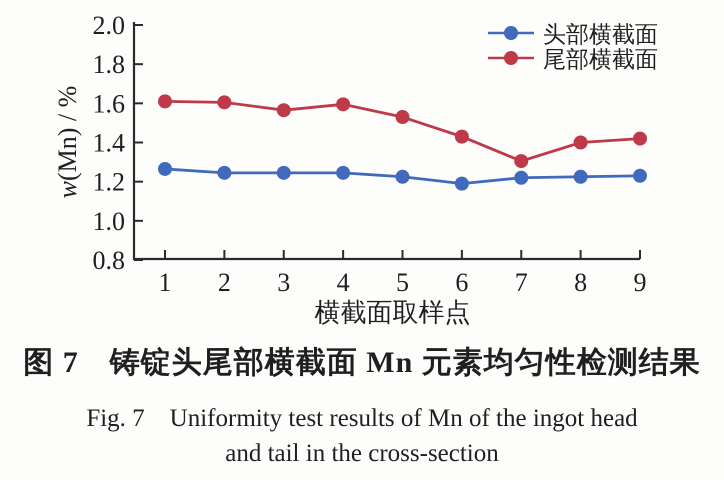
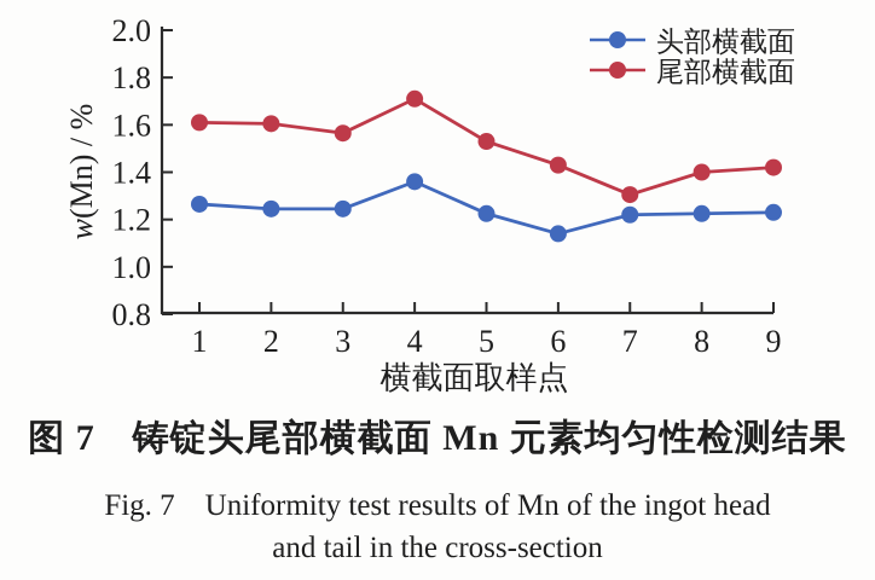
头部横截面/4: 1.25 -> 1.36
尾部横截面/4: 1.59 -> 1.71
头部横截面/6: 1.19 -> 1.14
